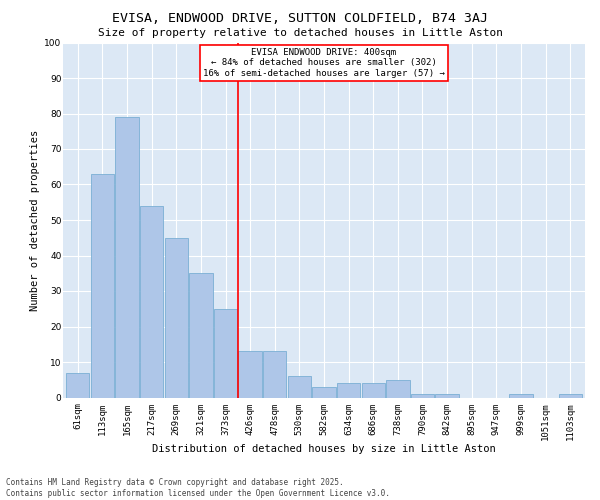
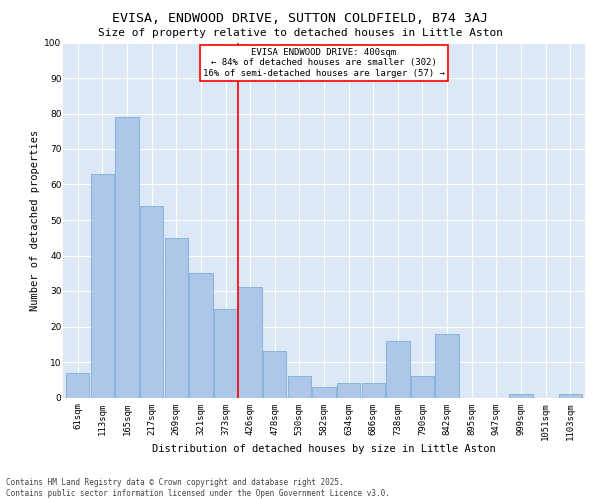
426sqm: 13 -> 31
738sqm: 5 -> 16
790sqm: 1 -> 6
842sqm: 1 -> 18
